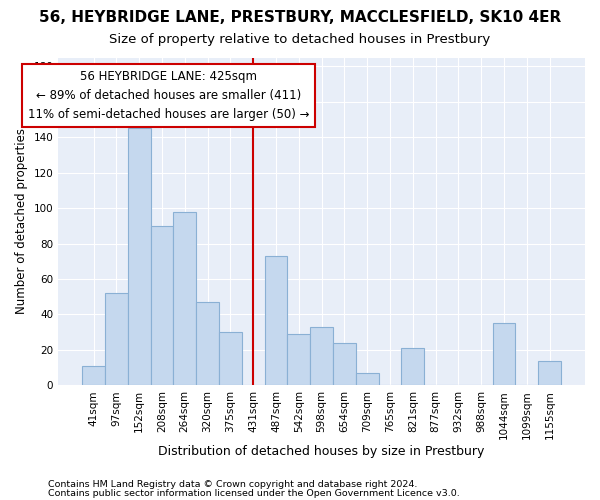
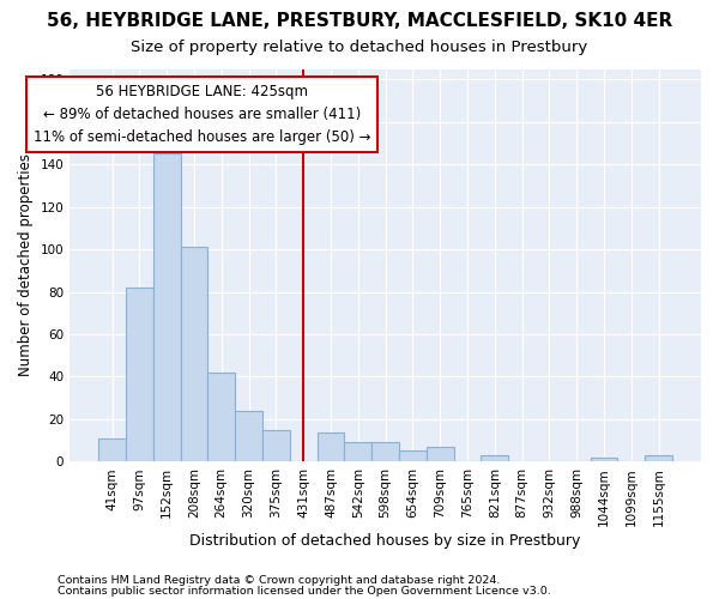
97sqm: 52 -> 82
208sqm: 90 -> 101
264sqm: 98 -> 42
320sqm: 47 -> 24
375sqm: 30 -> 15
487sqm: 73 -> 14
542sqm: 29 -> 9
598sqm: 33 -> 9
654sqm: 24 -> 5
821sqm: 21 -> 3
1044sqm: 35 -> 2
1155sqm: 14 -> 3
